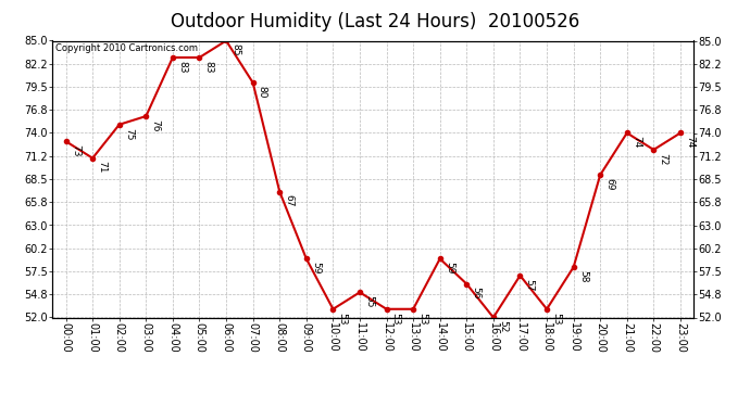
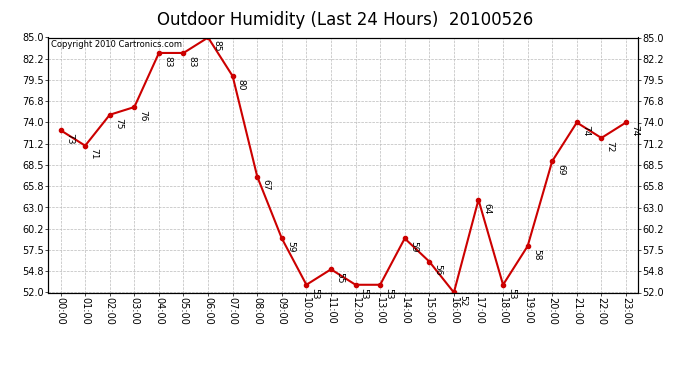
17:00: 57 -> 64
